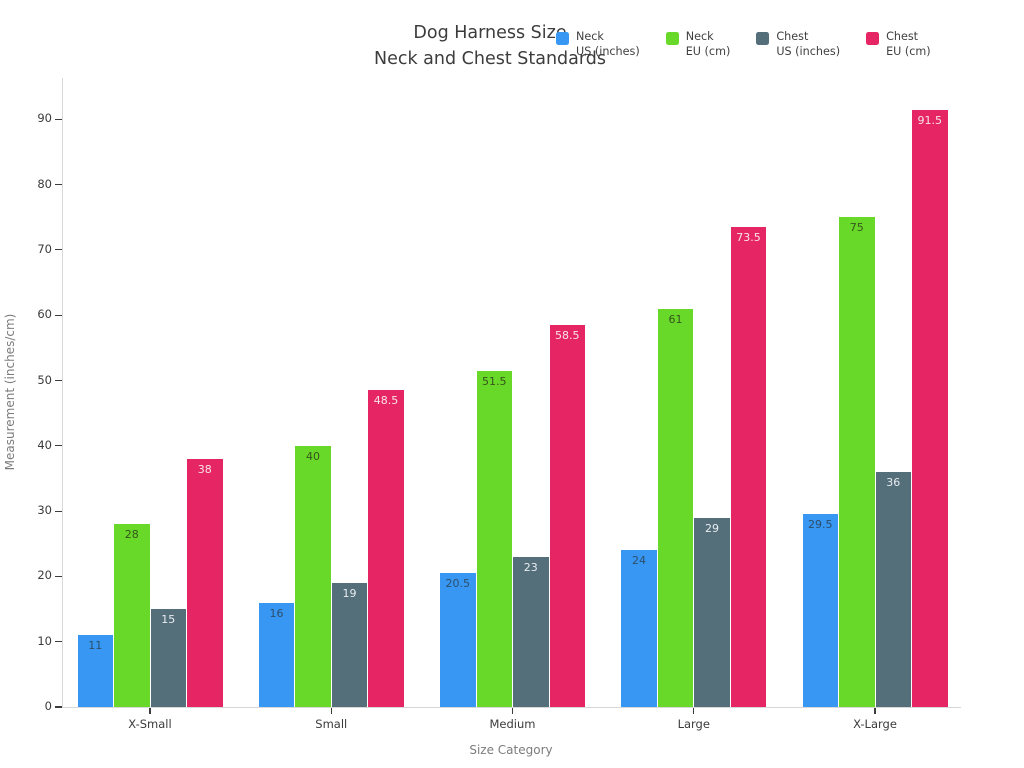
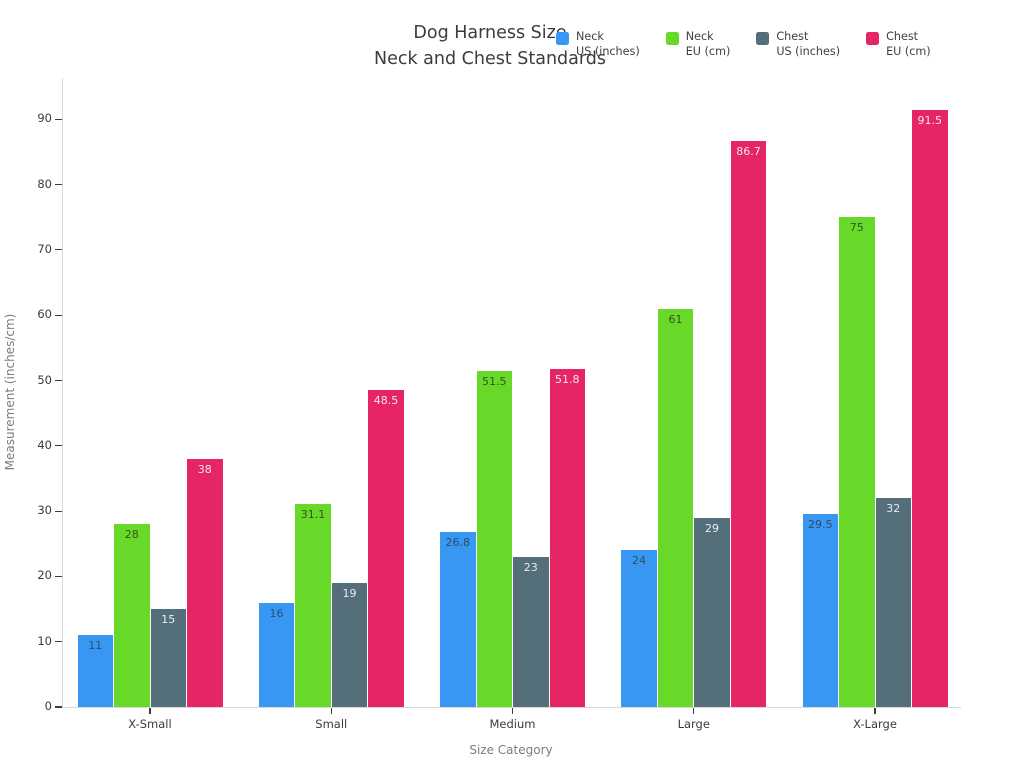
Neck EU (cm)/Small: 40 -> 31.1
Neck US (inches)/Medium: 20.5 -> 26.8
Chest EU (cm)/Medium: 58.5 -> 51.8
Chest EU (cm)/Large: 73.5 -> 86.7
Chest US (inches)/X-Large: 36 -> 32
